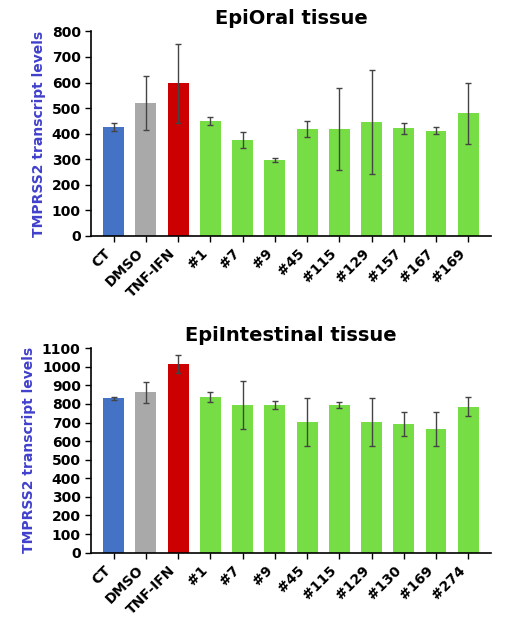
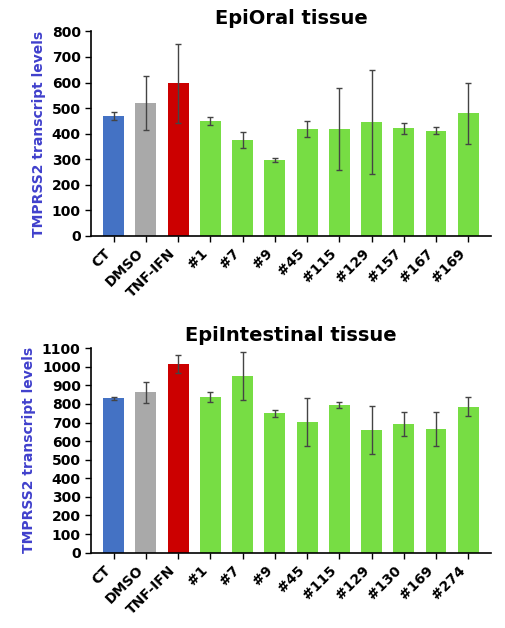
EpiOral tissue/CT: 425 -> 470
EpiIntestinal tissue/#7: 800 -> 950
EpiIntestinal tissue/#9: 800 -> 750
EpiIntestinal tissue/#129: 700 -> 660
